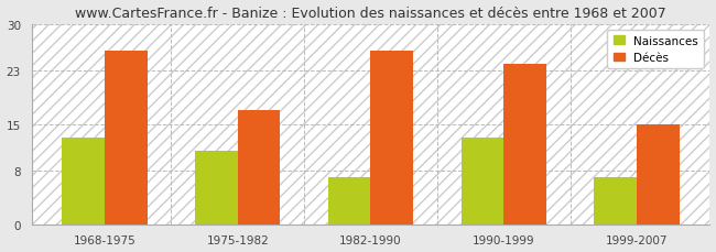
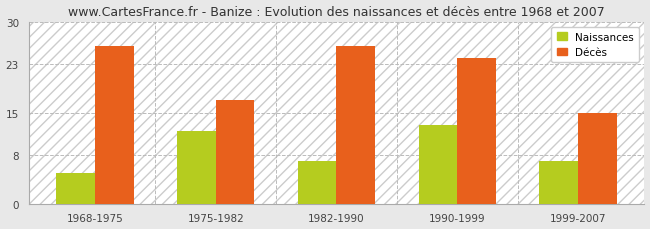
Naissances/1968-1975: 13 -> 5
Naissances/1975-1982: 11 -> 12
